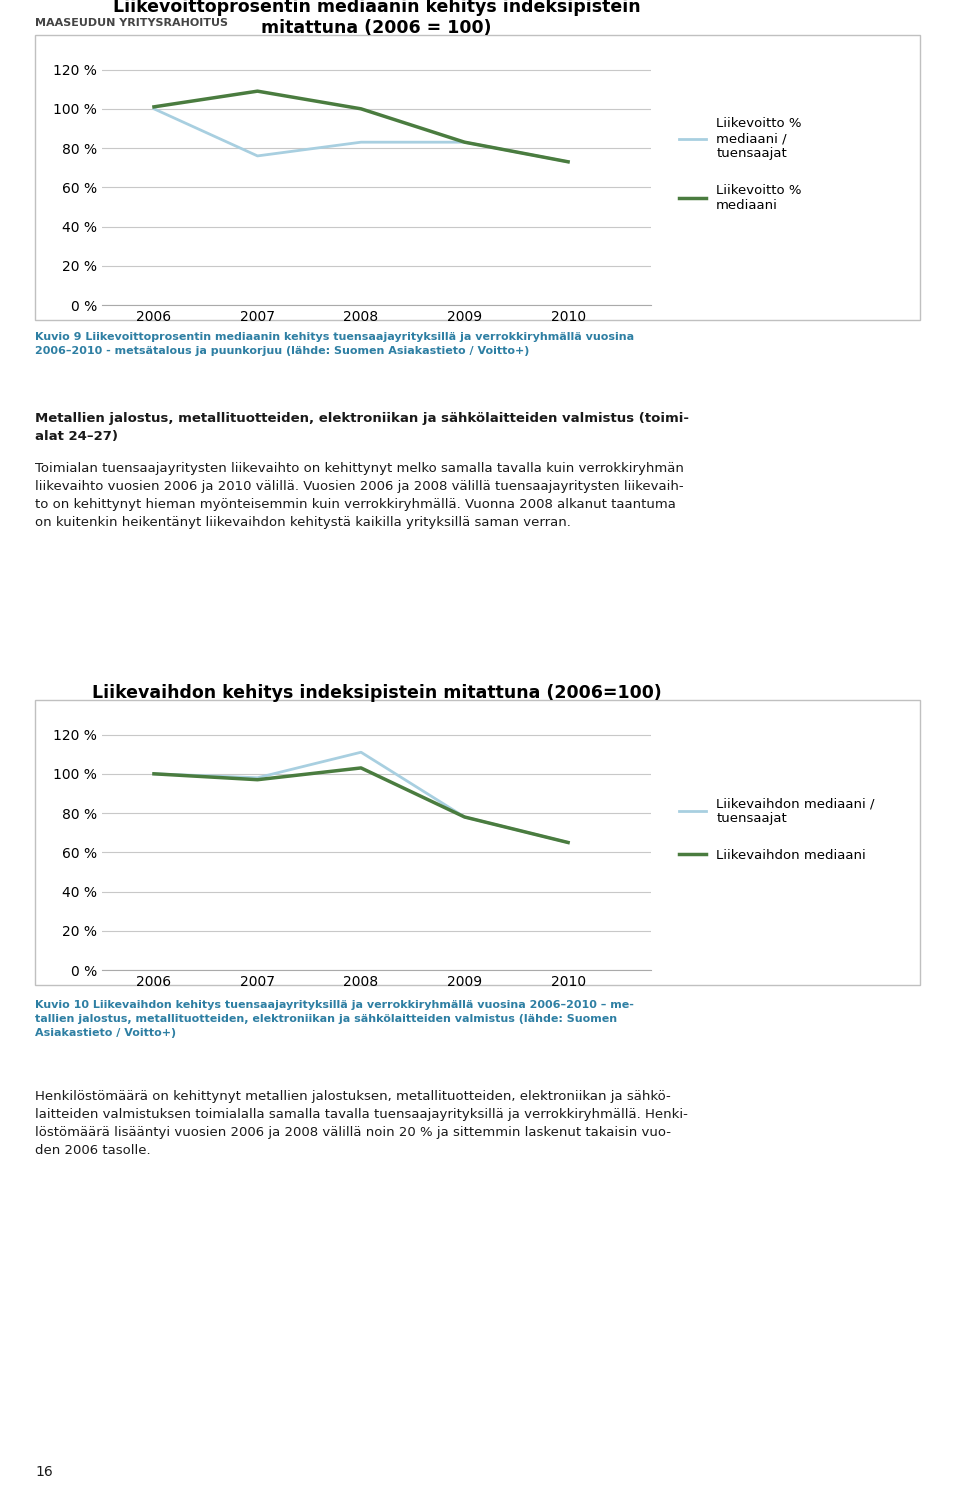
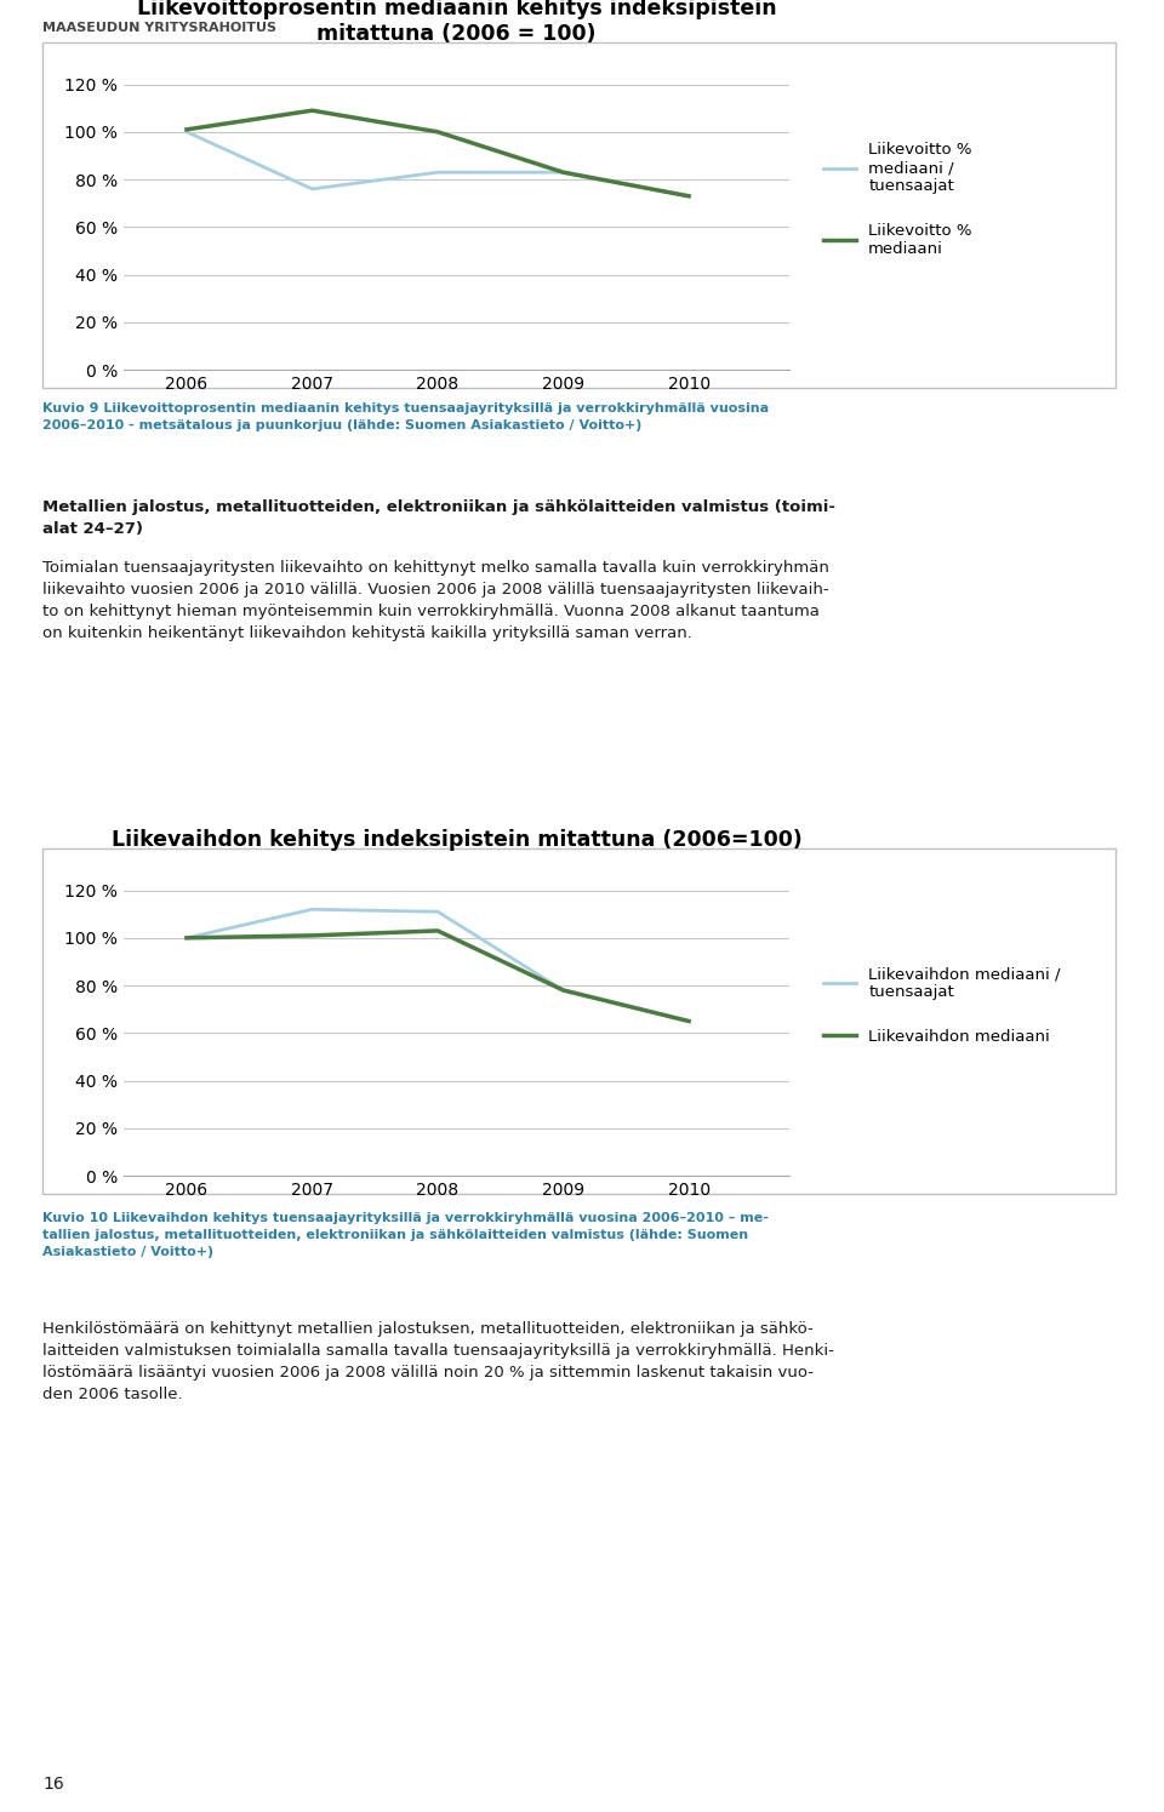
Liikevaihdon kehitys indeksipistein mitattuna (2006=100)/Liikevaihdon mediaani / tuensaajat/2007: 98 % -> 112 %
Liikevaihdon kehitys indeksipistein mitattuna (2006=100)/Liikevaihdon mediaani/2007: 97 % -> 101 %
